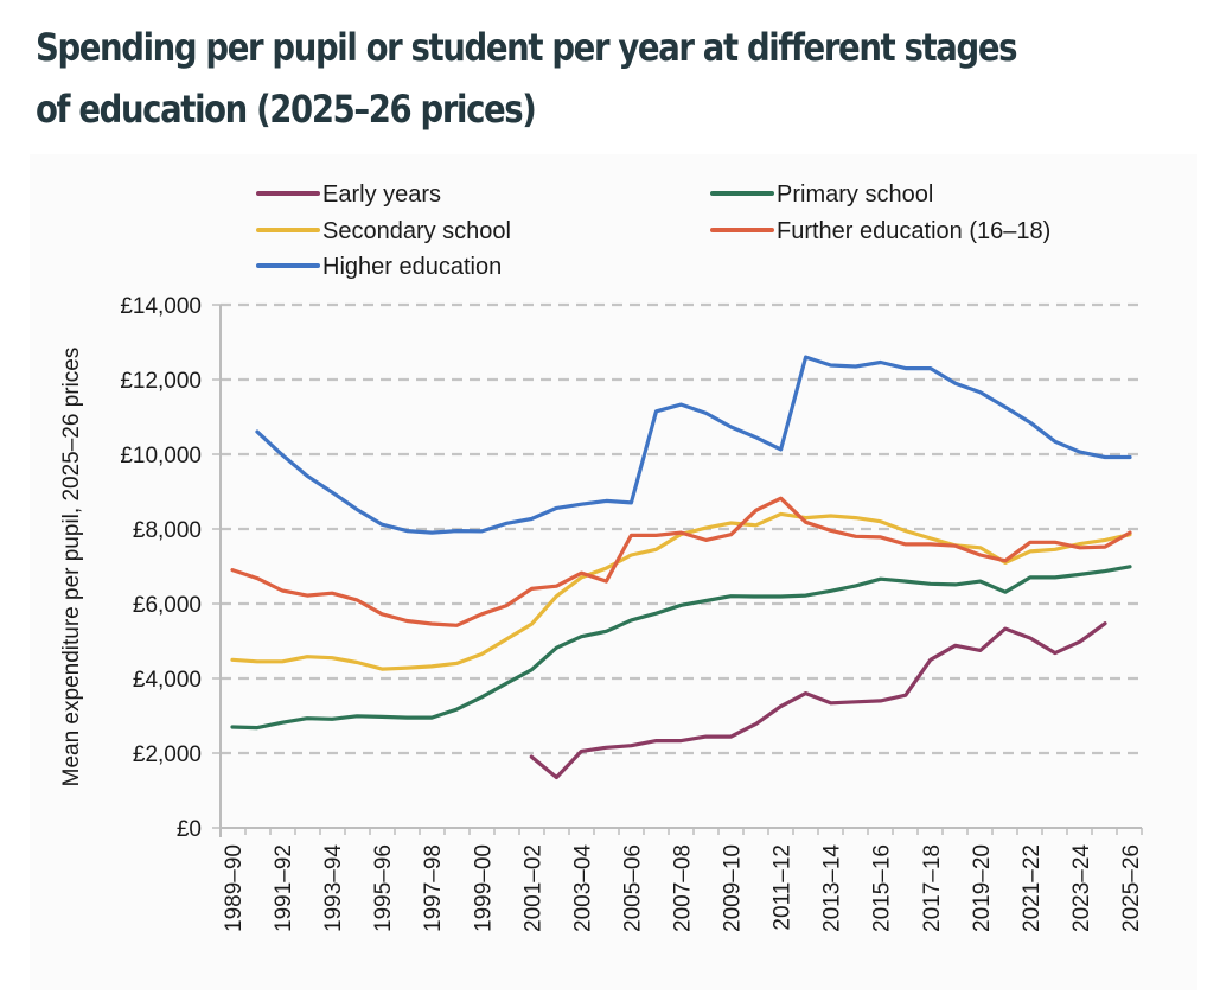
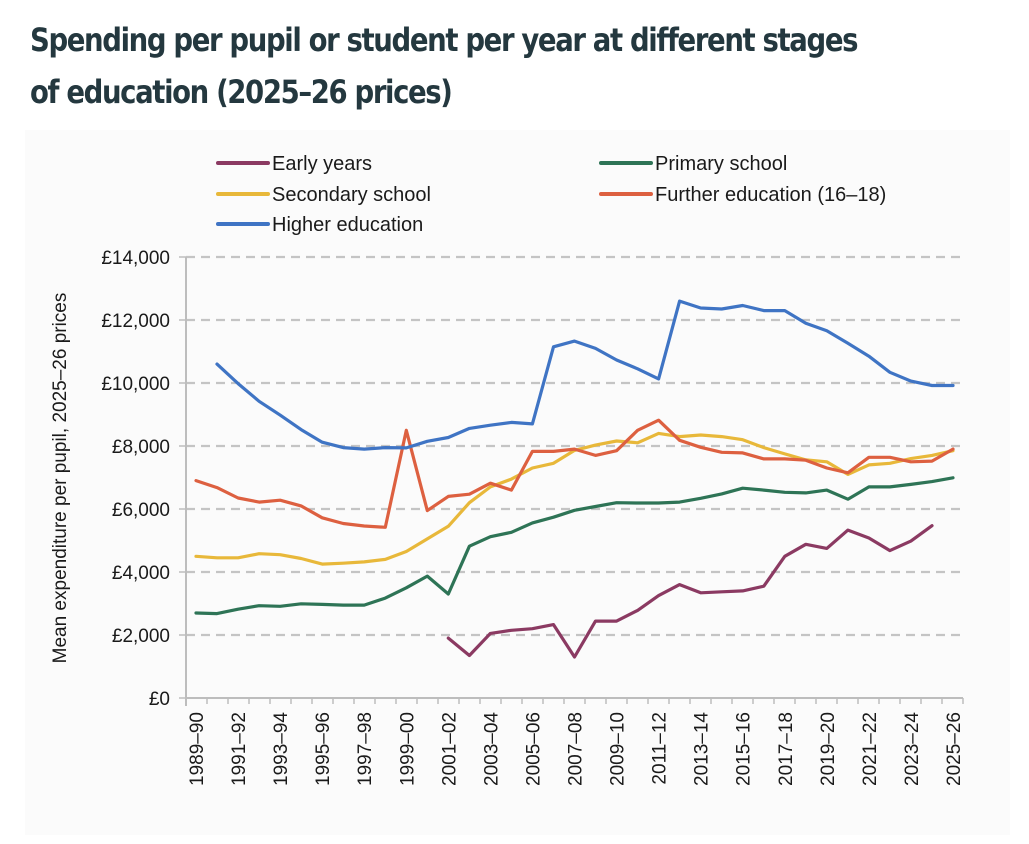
Further education (16–18)/1999–00: £5700 -> £8500
Primary school/2001–02: £4200 -> £3300
Early years/2007–08: £2300 -> £1300
